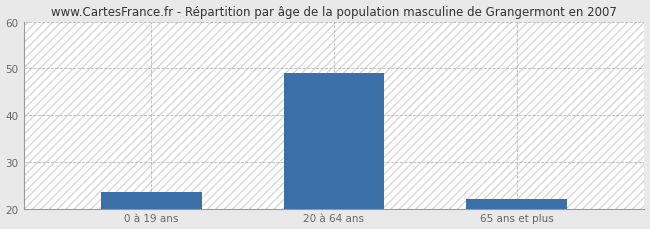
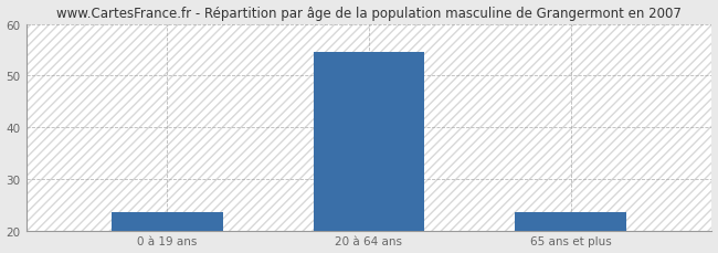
20 à 64 ans: 49.0 -> 54.5
65 ans et plus: 22.0 -> 23.5
